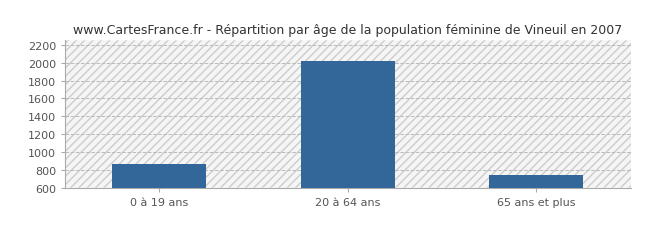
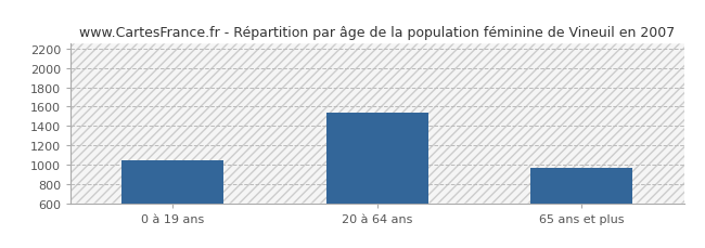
0 à 19 ans: 860 -> 1040
20 à 64 ans: 2020 -> 1540
65 ans et plus: 740 -> 960
